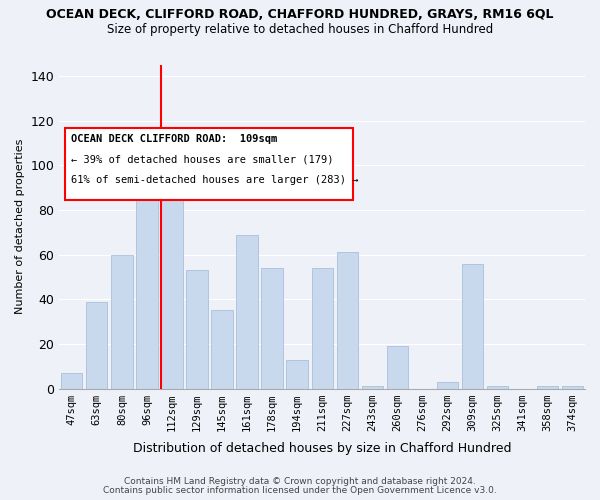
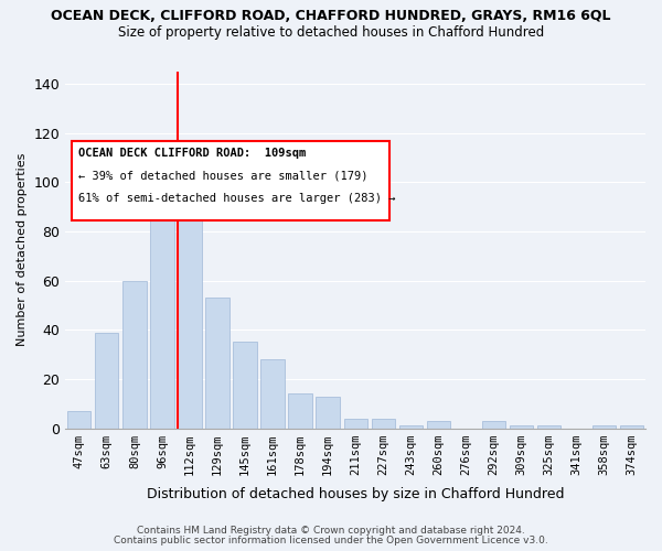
161sqm: 69 -> 28
178sqm: 54 -> 14
211sqm: 54 -> 4
227sqm: 61 -> 4
260sqm: 19 -> 3
309sqm: 56 -> 1
